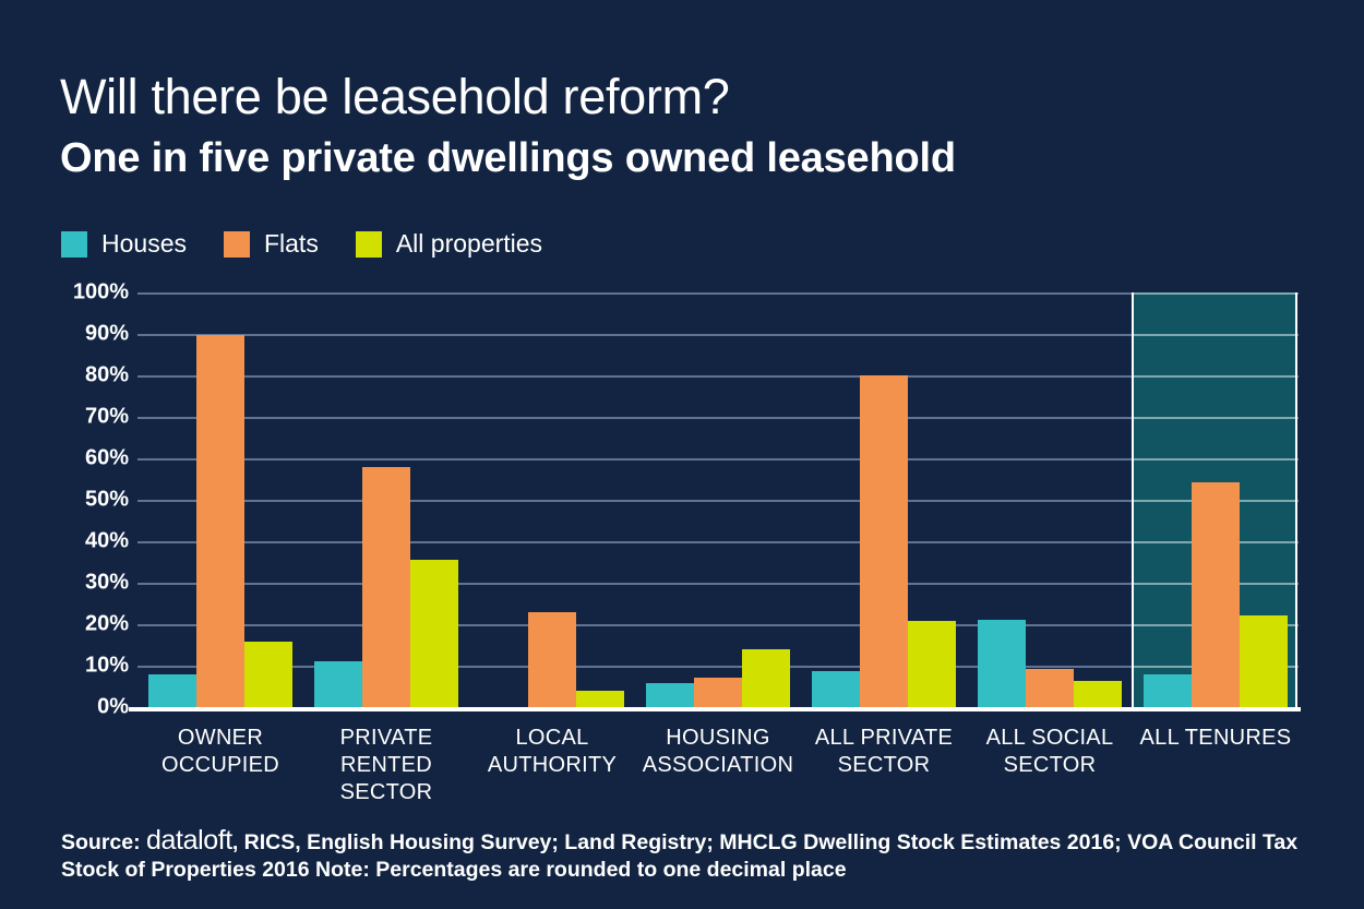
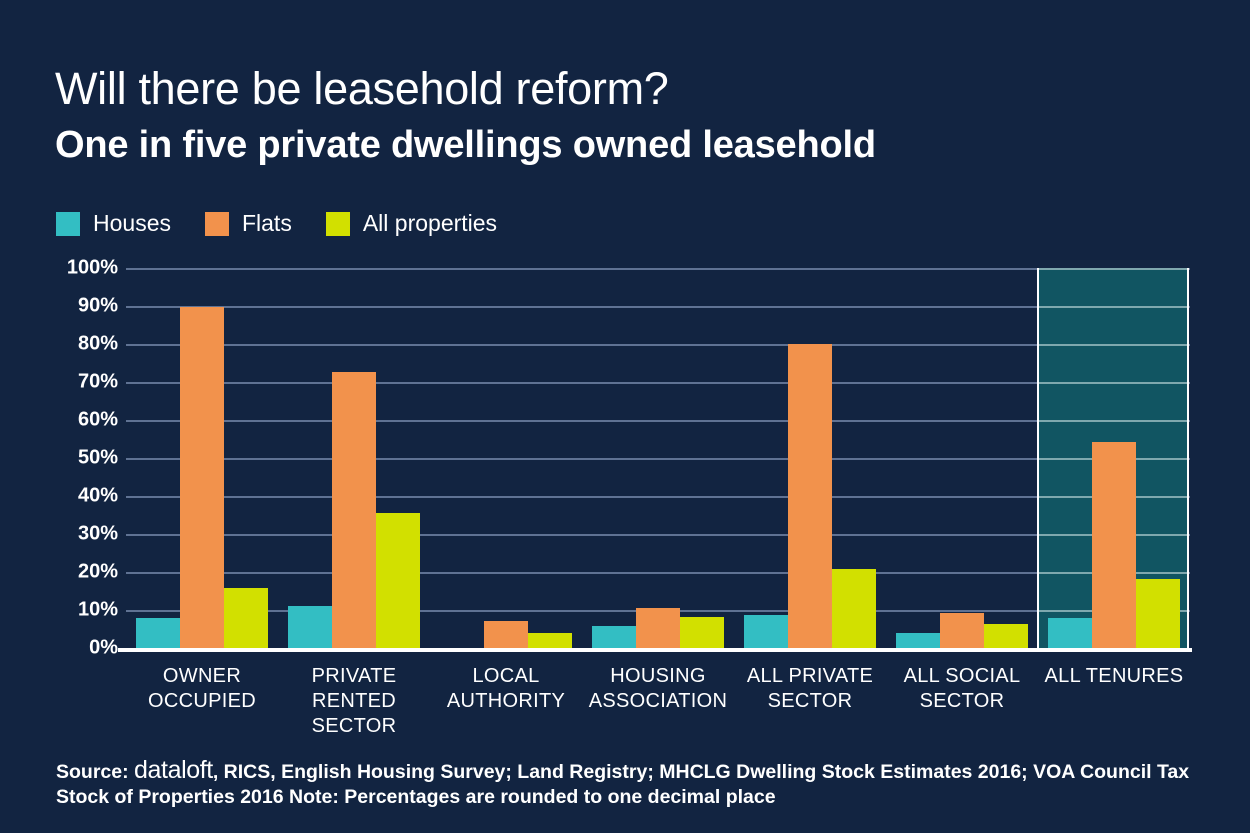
Flats/PRIVATE RENTED SECTOR: 58% -> 73%
Flats/LOCAL AUTHORITY: 23% -> 7%
Flats/HOUSING ASSOCIATION: 7% -> 10%
All properties/HOUSING ASSOCIATION: 14% -> 8%
Houses/ALL SOCIAL SECTOR: 21% -> 4%
All properties/ALL TENURES: 22% -> 18%
